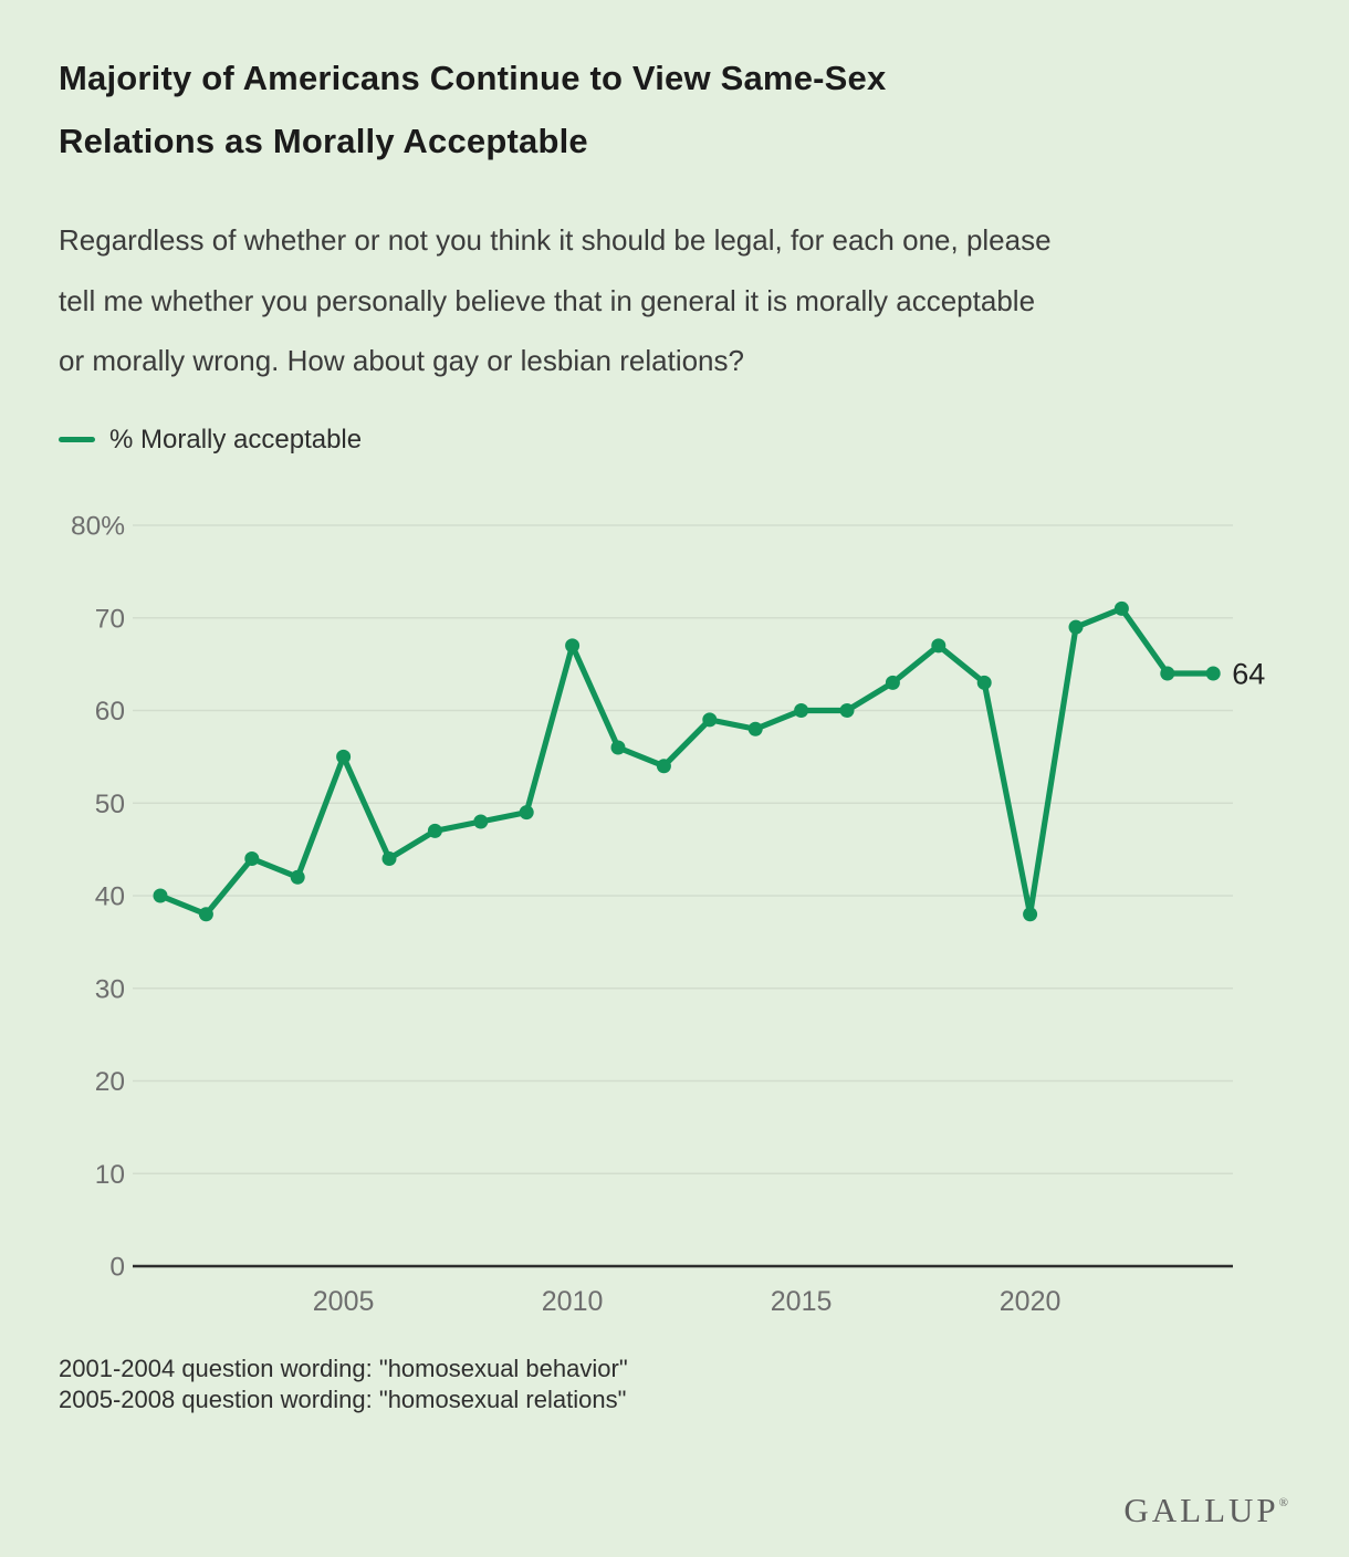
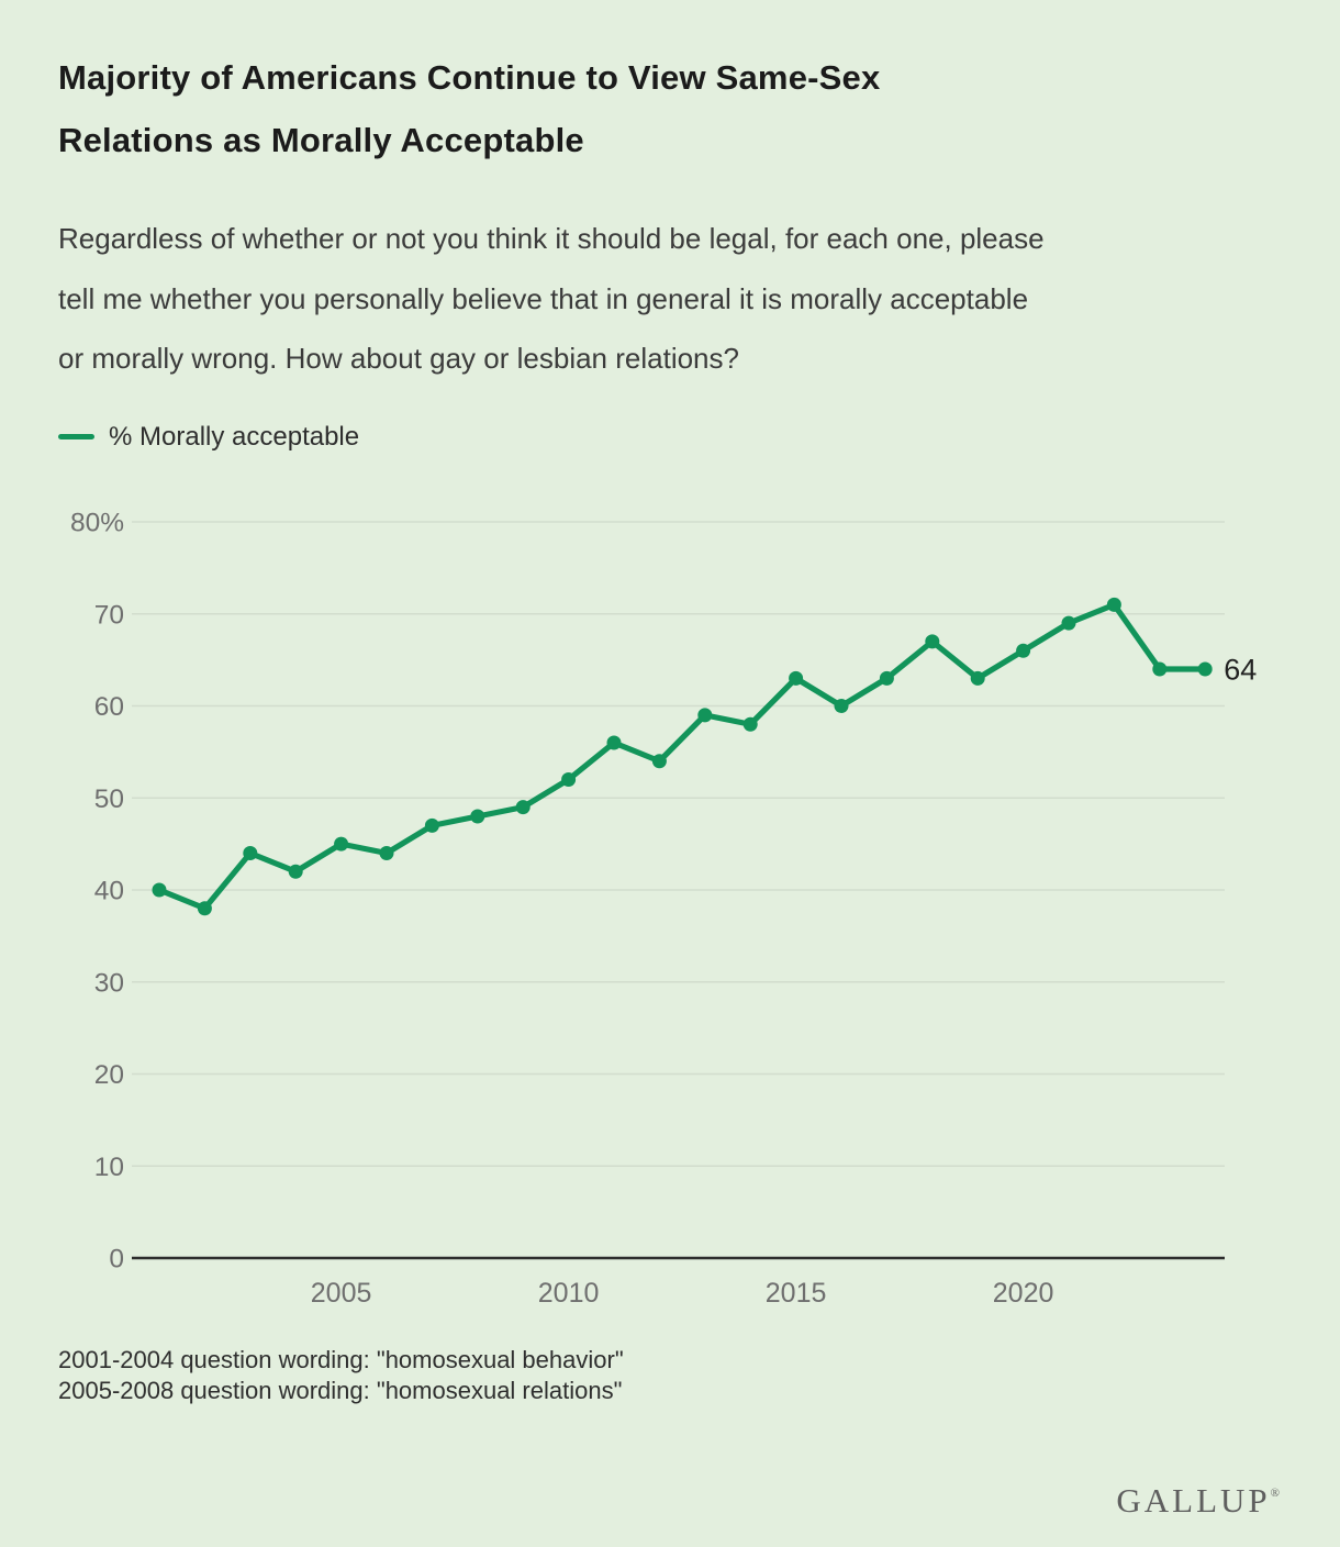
2005: 55% -> 45%
2010: 67% -> 52%
2015: 60% -> 63%
2020: 38% -> 66%
